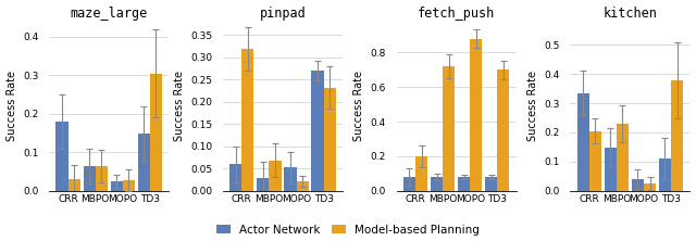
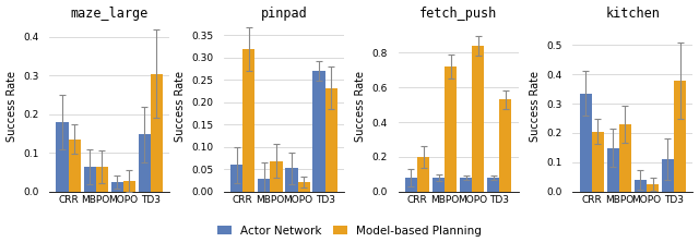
maze_large/Model-based Planning/CRR: 0.030 -> 0.135
fetch_push/Model-based Planning/MOPO: 0.88 -> 0.84
fetch_push/Model-based Planning/TD3: 0.70 -> 0.53
